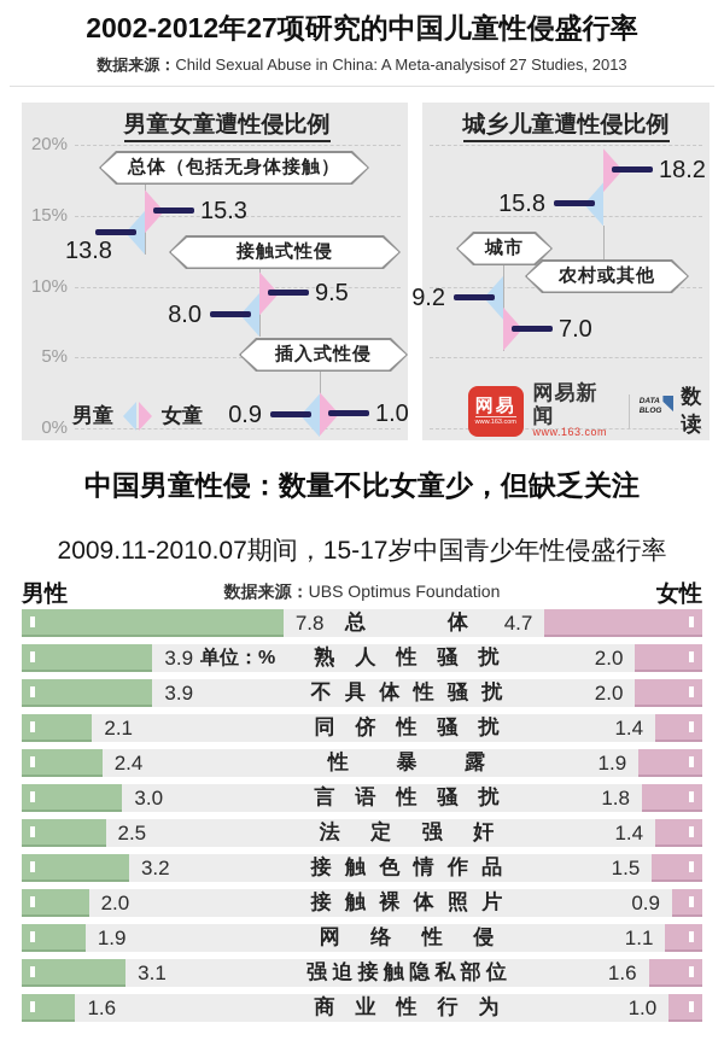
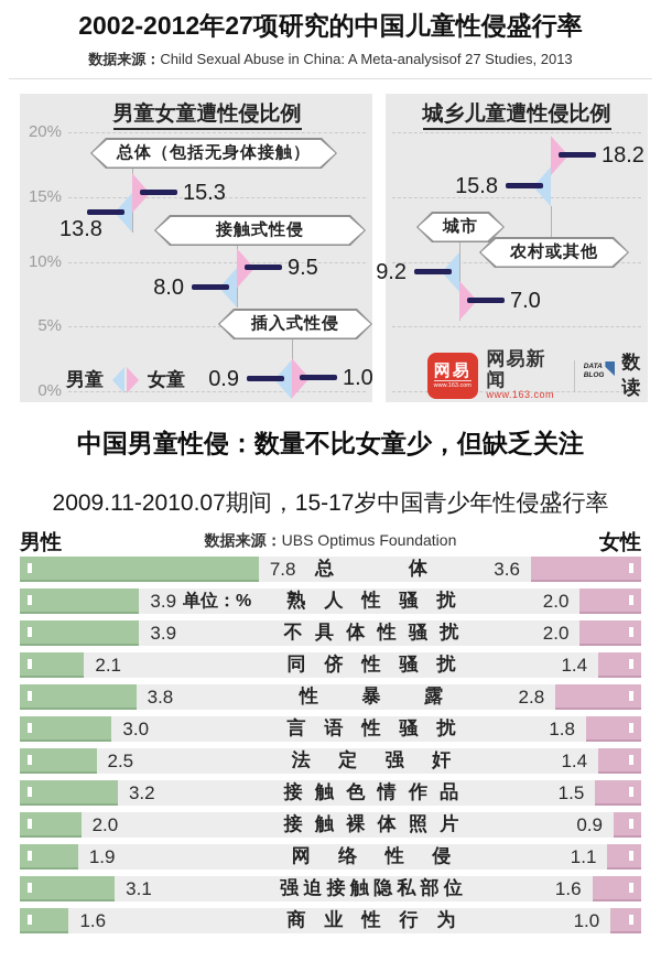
2009.11-2010.07期间，15-17岁中国青少年性侵盛行率/女性/总体: 4.7 -> 3.6
2009.11-2010.07期间，15-17岁中国青少年性侵盛行率/男性/性暴露: 2.4 -> 3.8
2009.11-2010.07期间，15-17岁中国青少年性侵盛行率/女性/性暴露: 1.9 -> 2.8
